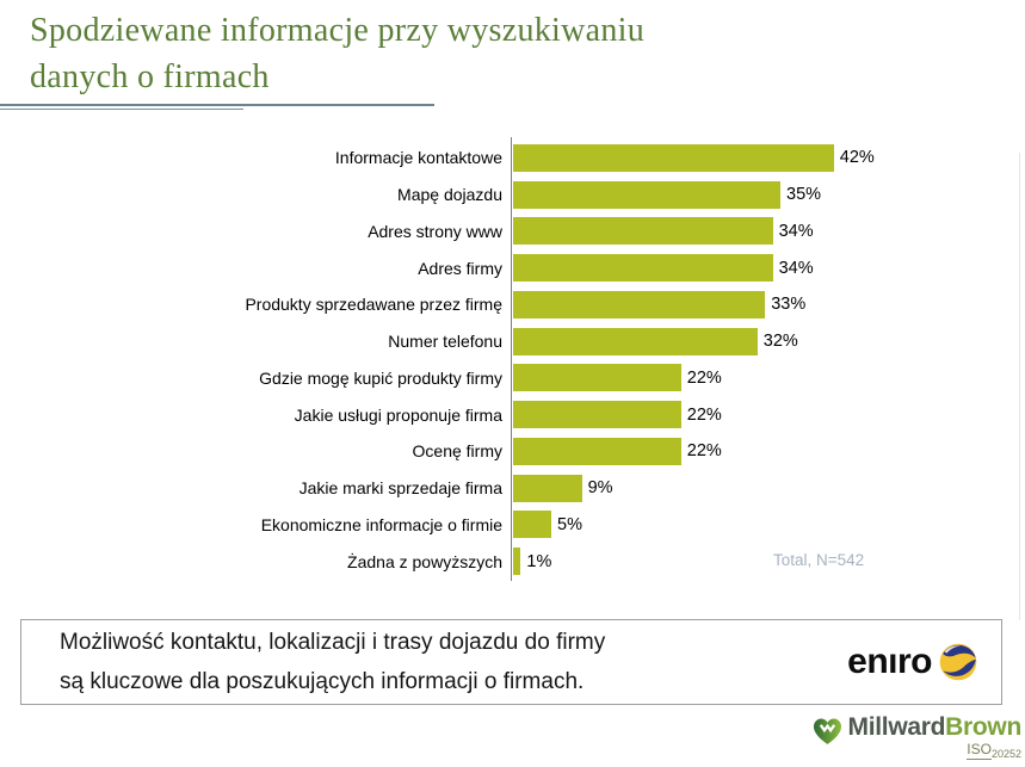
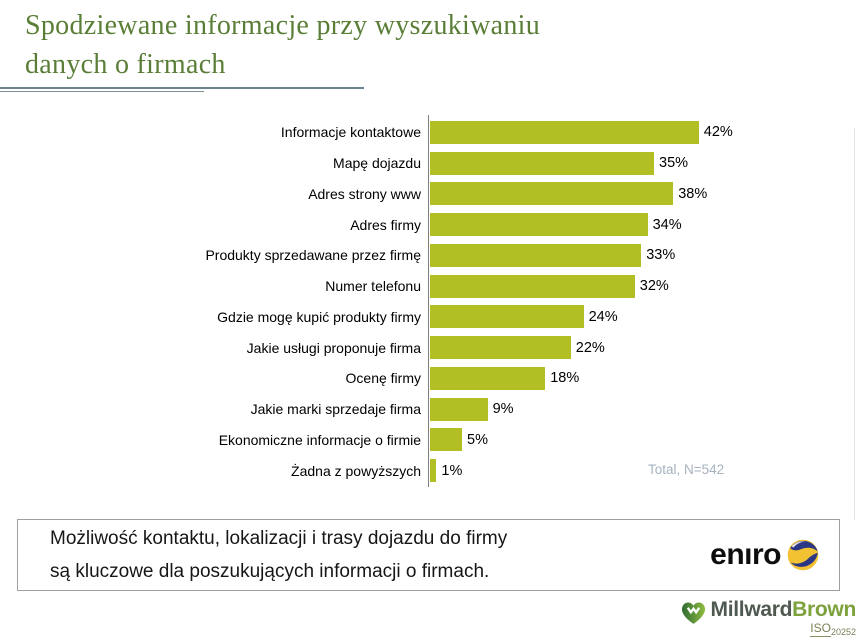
Adres strony www: 34% -> 38%
Gdzie mogę kupić produkty firmy: 22% -> 24%
Ocenę firmy: 22% -> 18%
